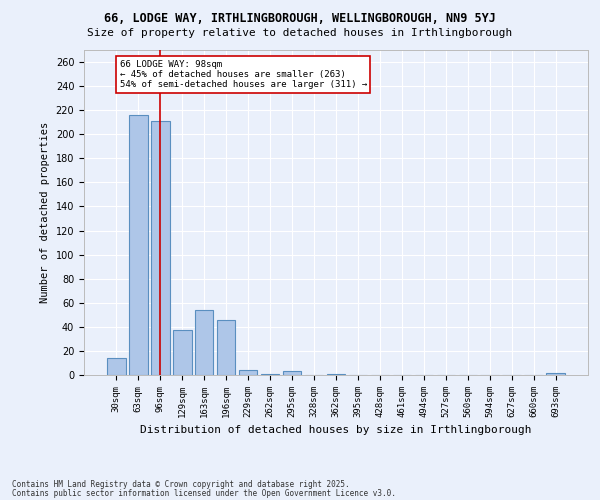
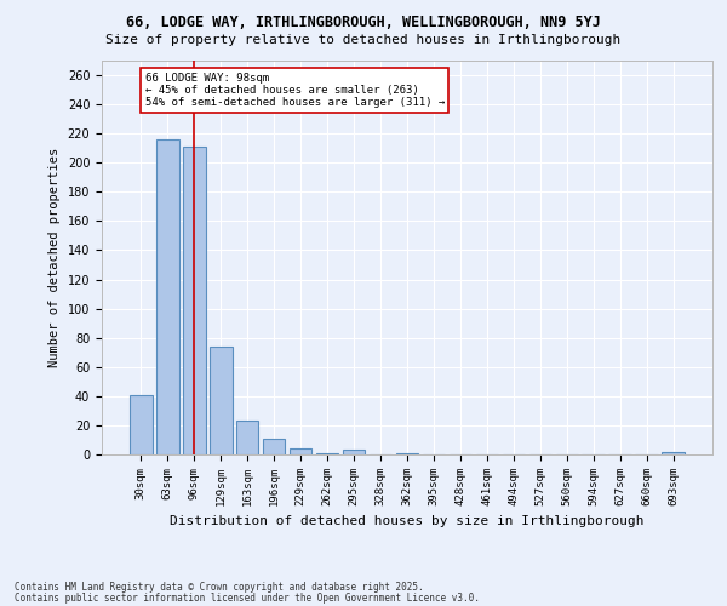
30sqm: 14 -> 41
129sqm: 37 -> 74
163sqm: 54 -> 23
196sqm: 46 -> 11
